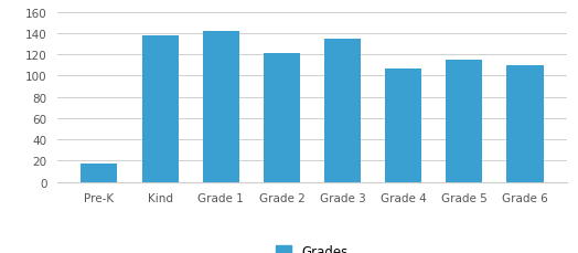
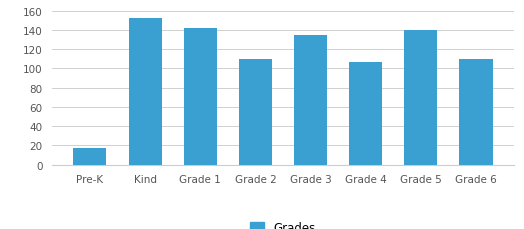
Kind: 138 -> 152
Grade 2: 121 -> 110
Grade 5: 115 -> 140
